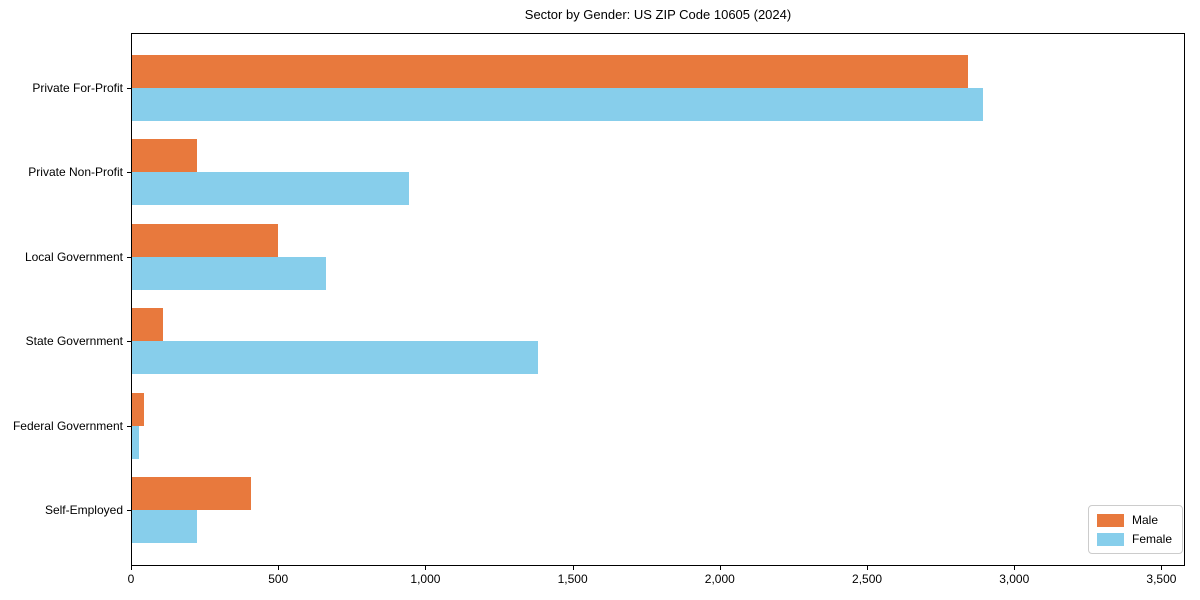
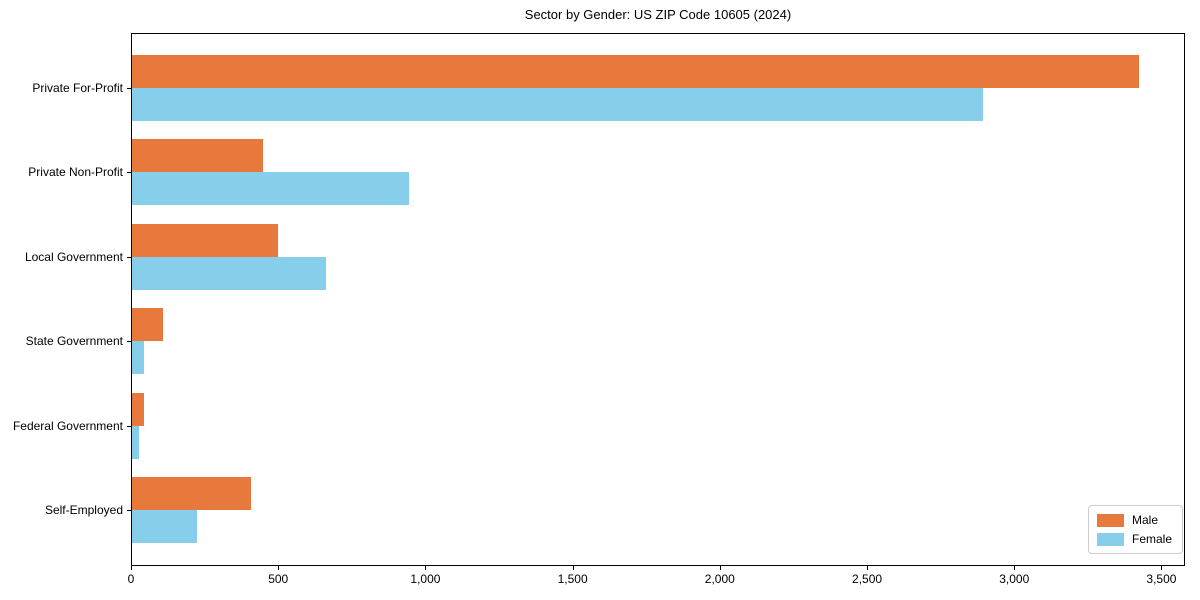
Male/Private For-Profit: 2840 -> 3420
Male/Private Non-Profit: 220 -> 440
Female/State Government: 1380 -> 40
